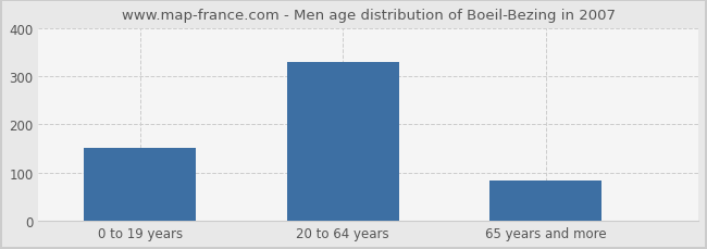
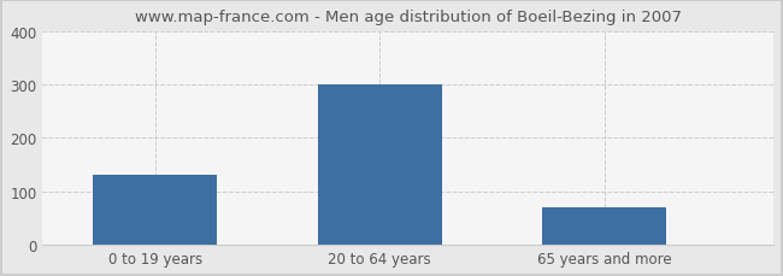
0 to 19 years: 150 -> 130
20 to 64 years: 330 -> 300
65 years and more: 82 -> 70
